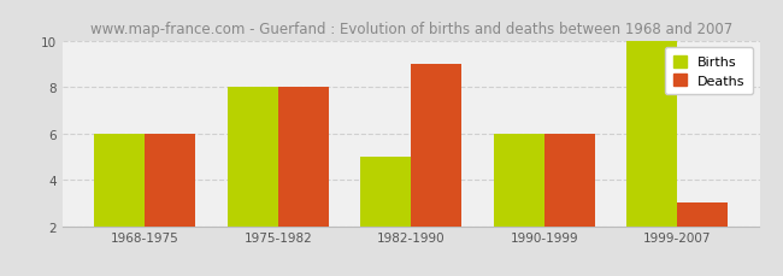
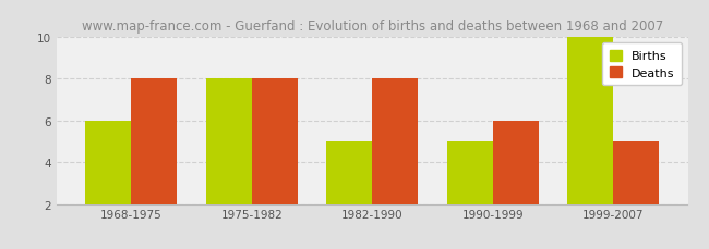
Deaths/1968-1975: 6 -> 8
Deaths/1982-1990: 9 -> 8
Births/1990-1999: 6 -> 5
Deaths/1999-2007: 3 -> 5
